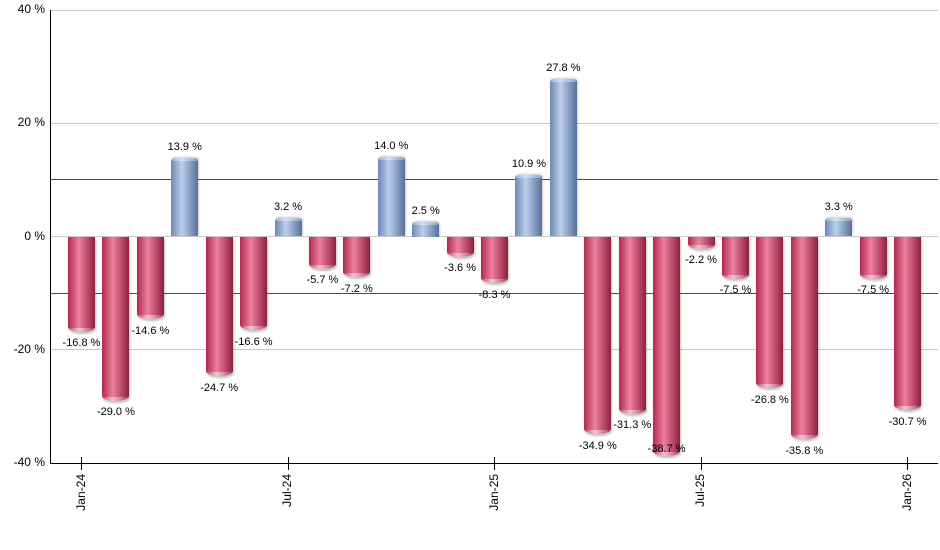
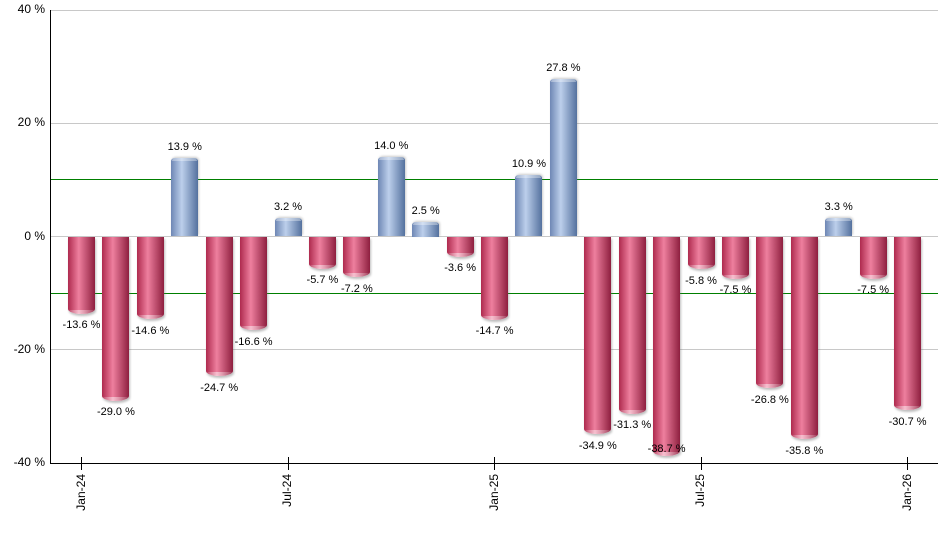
Jan-24: -16.8 -> -13.6
Jan-25: -8.3 -> -14.7
Jul-25: -2.2 -> -5.8
